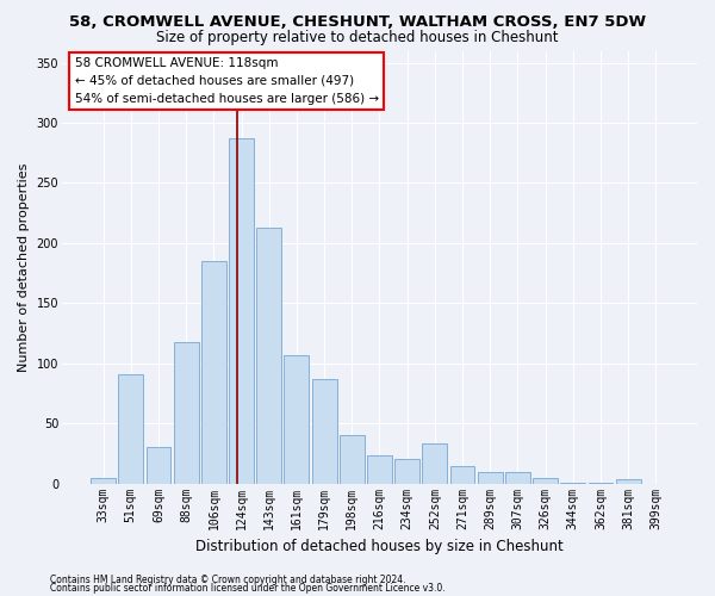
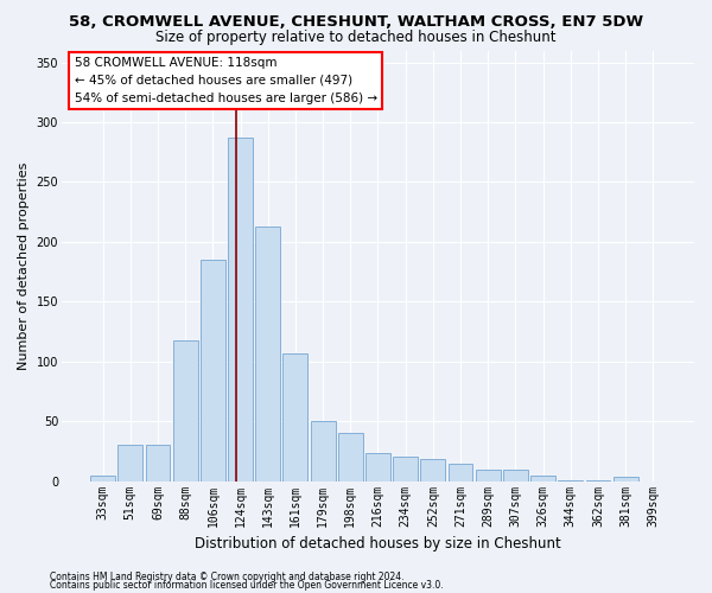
51sqm: 91 -> 30
179sqm: 87 -> 50
252sqm: 33 -> 18
